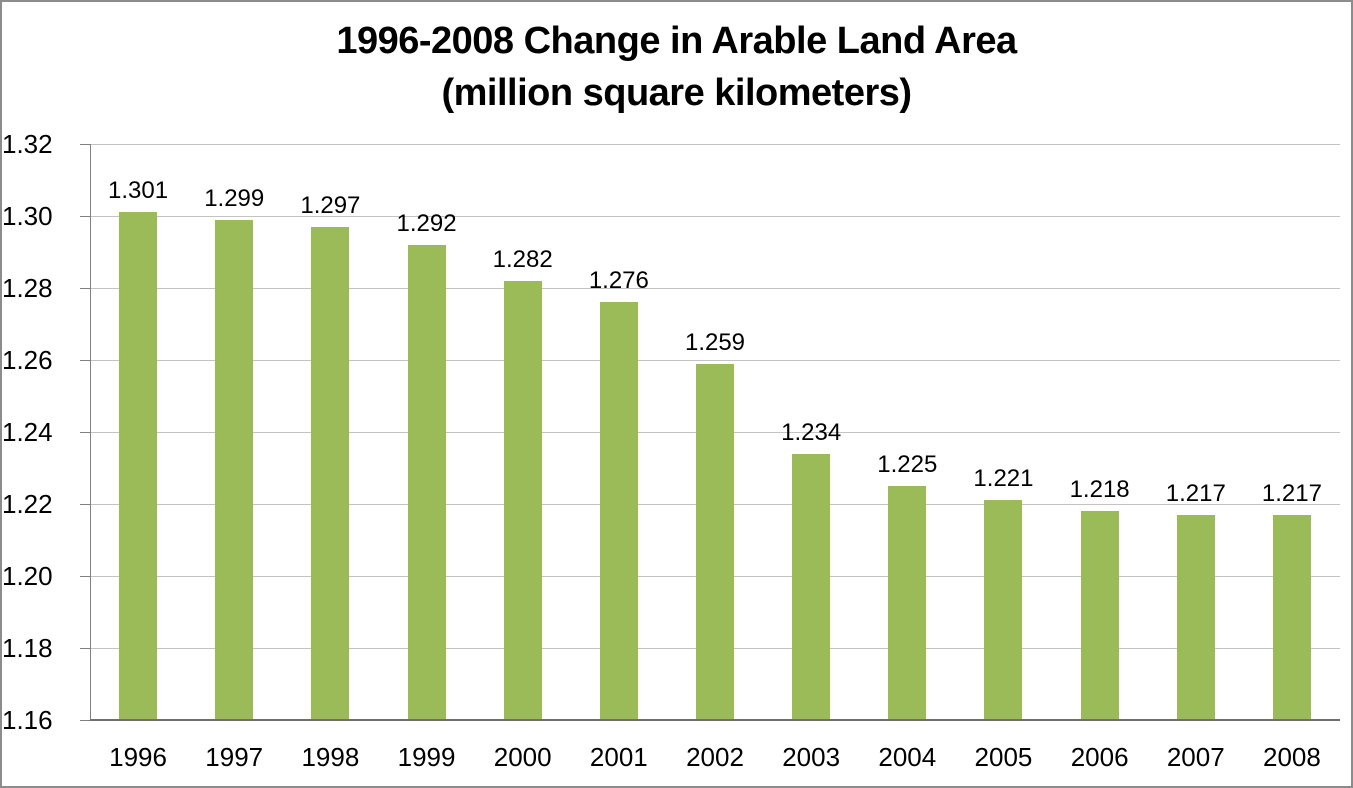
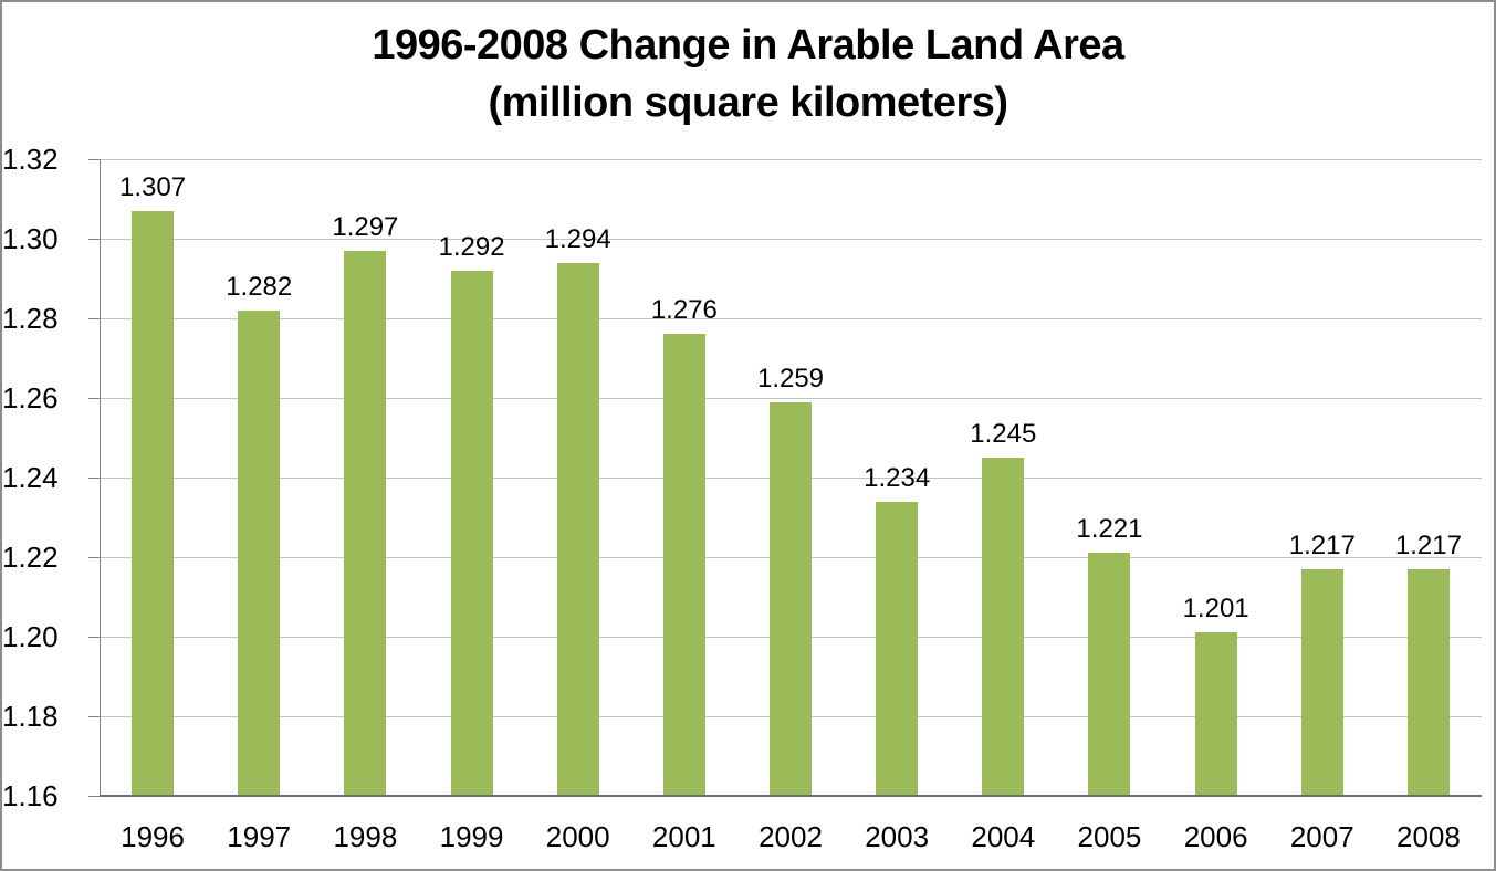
1996: 1.301 -> 1.307
1997: 1.299 -> 1.282
2000: 1.282 -> 1.294
2004: 1.225 -> 1.245
2006: 1.218 -> 1.201
